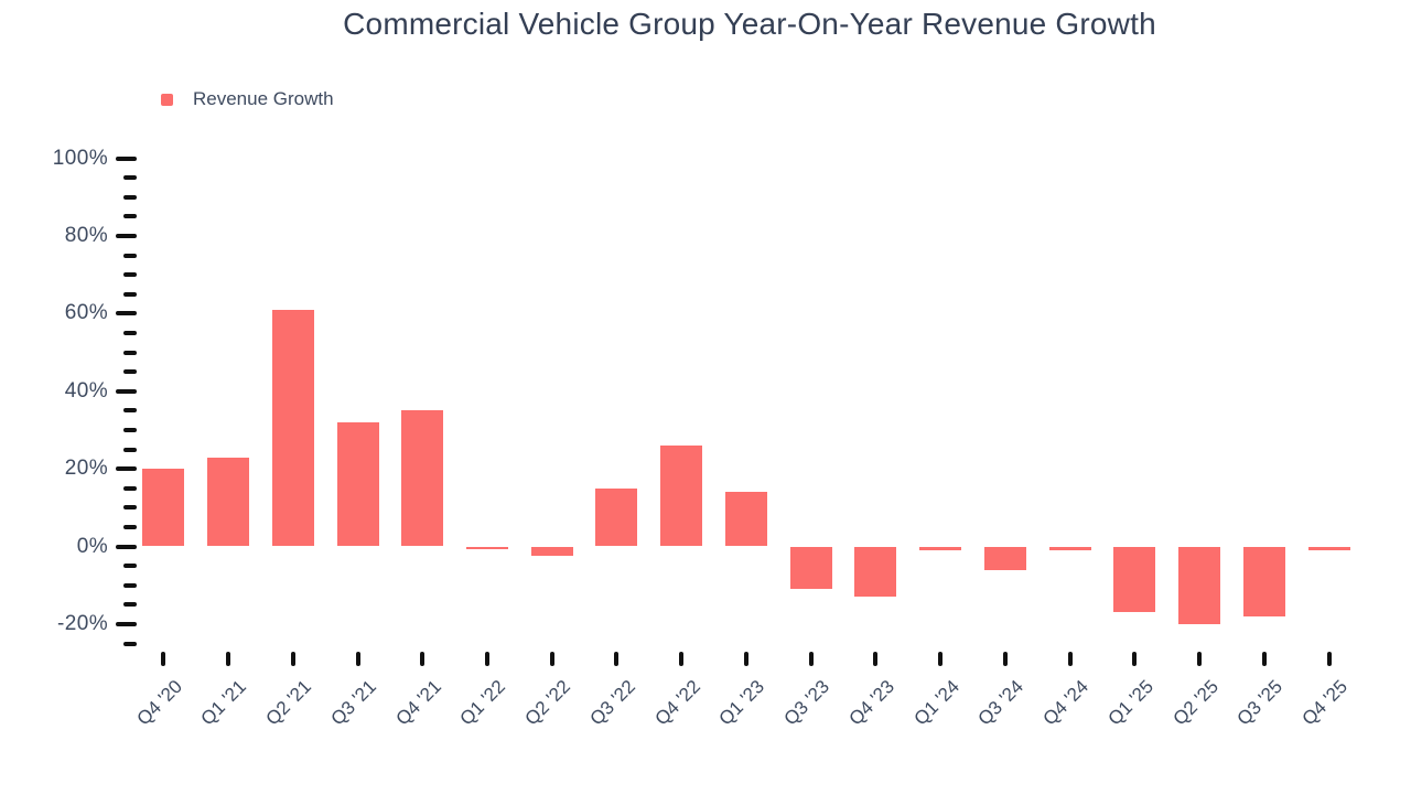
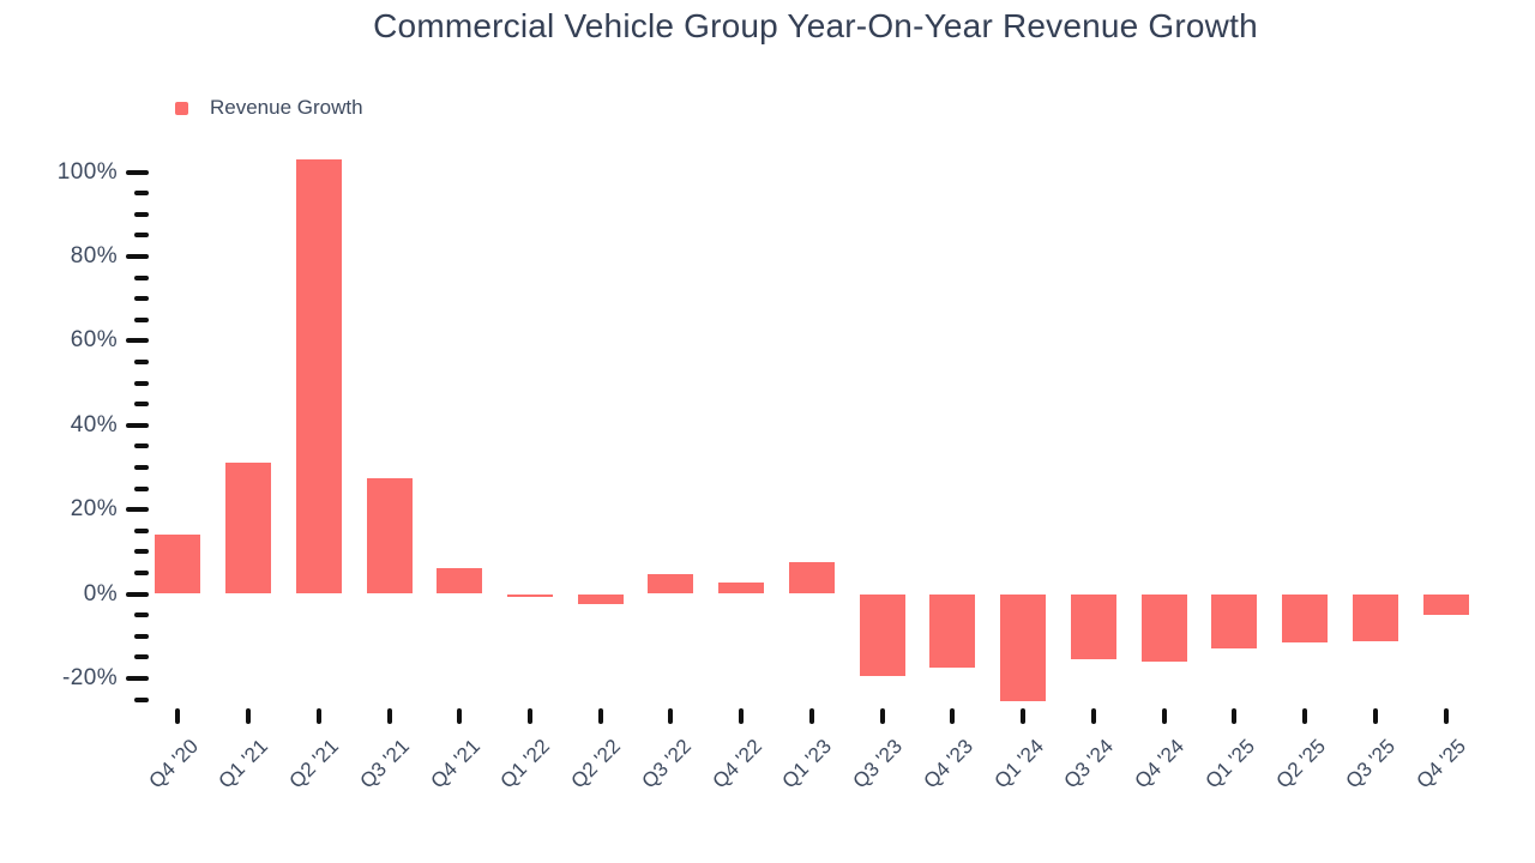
Q4 '20: 20% -> 14%
Q1 '21: 23% -> 31%
Q2 '21: 61% -> 103%
Q3 '21: 32% -> 28%
Q4 '21: 35% -> 6%
Q3 '22: 15% -> 5%
Q4 '22: 26% -> 3%
Q1 '23: 14% -> 7%
Q3 '23: -11% -> -20%
Q4 '23: -13% -> -18%
Q1 '24: -1% -> -26%
Q3 '24: -6% -> -16%
Q4 '24: -1% -> -16%
Q1 '25: -17% -> -13%
Q2 '25: -20% -> -11%
Q3 '25: -18% -> -11%
Q4 '25: -1% -> -5%
